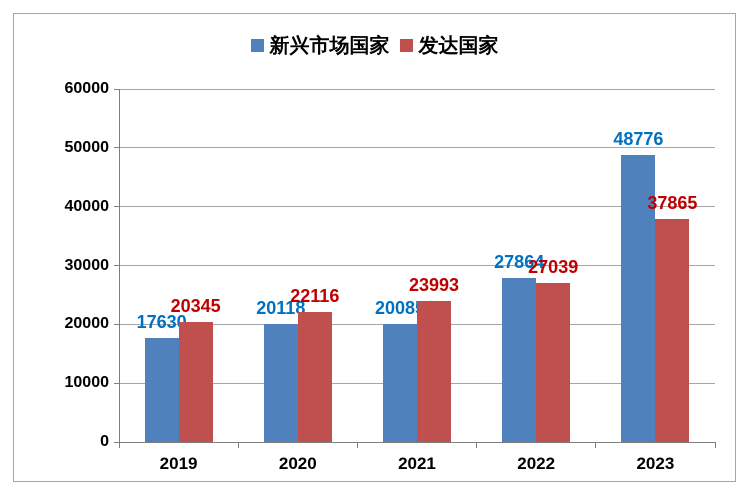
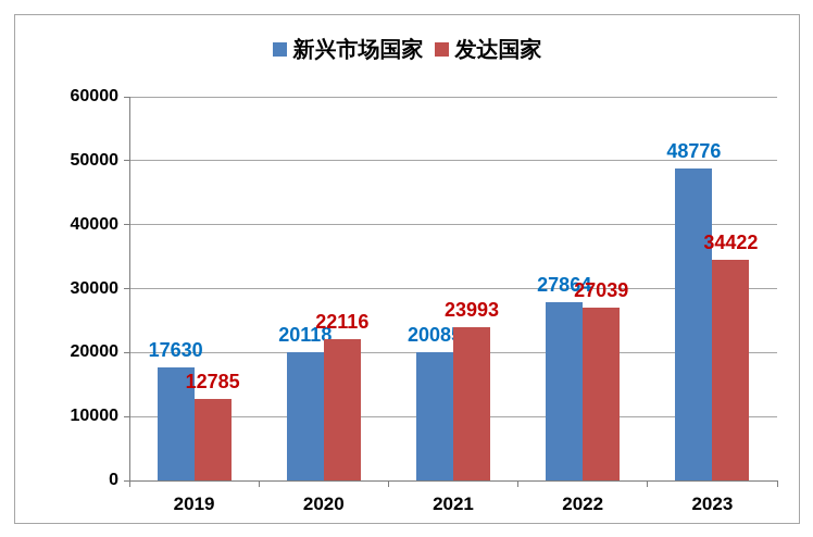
发达国家/2019: 20345 -> 12785
发达国家/2023: 37865 -> 34422
